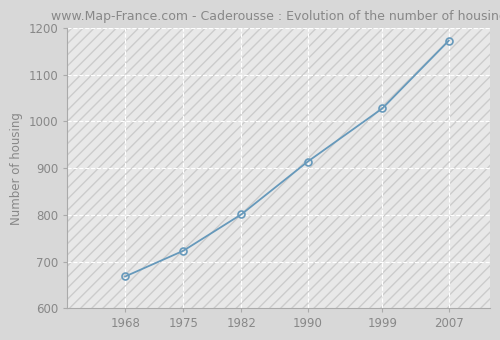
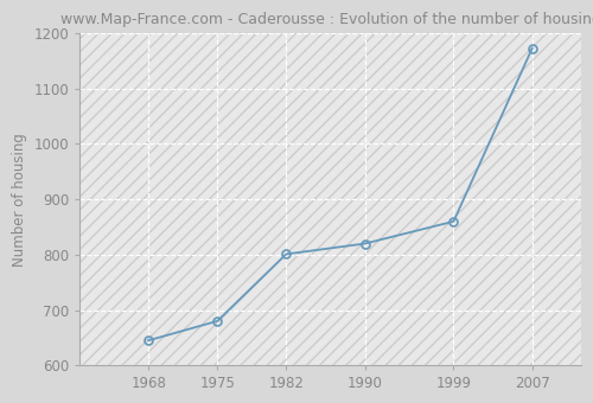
1968: 668 -> 645
1975: 723 -> 680
1990: 914 -> 820
1999: 1028 -> 860
